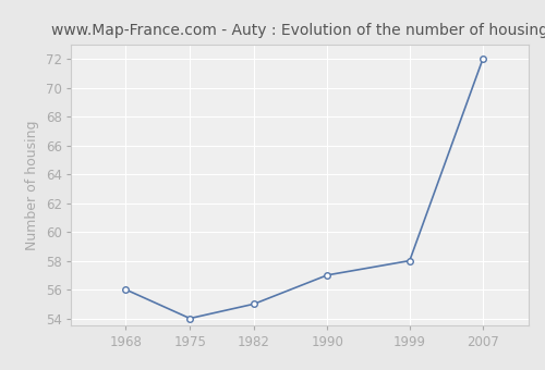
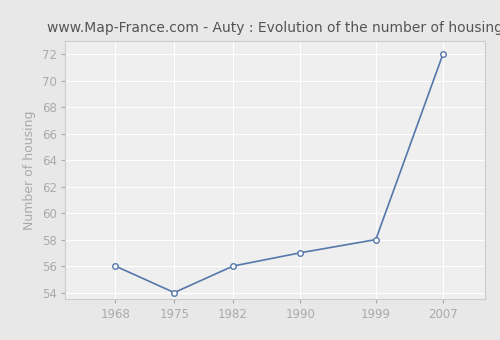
1982: 55 -> 56
